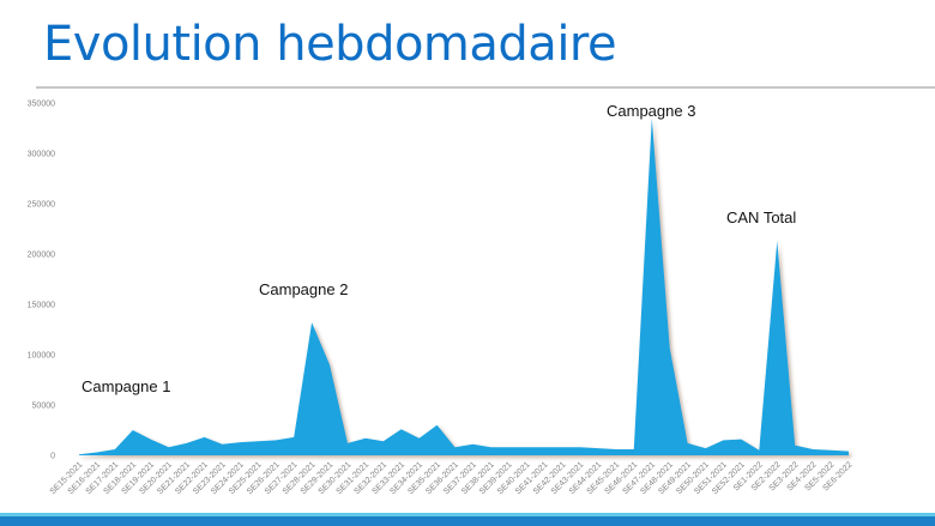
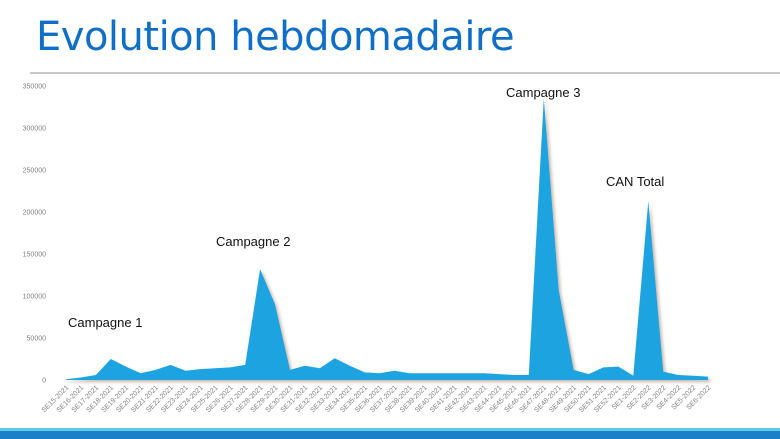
SE35-2021: 30000 -> 10000
